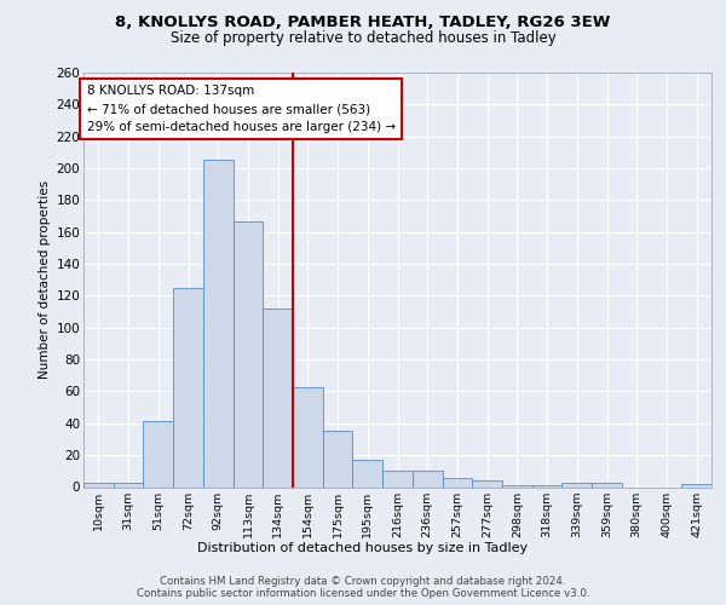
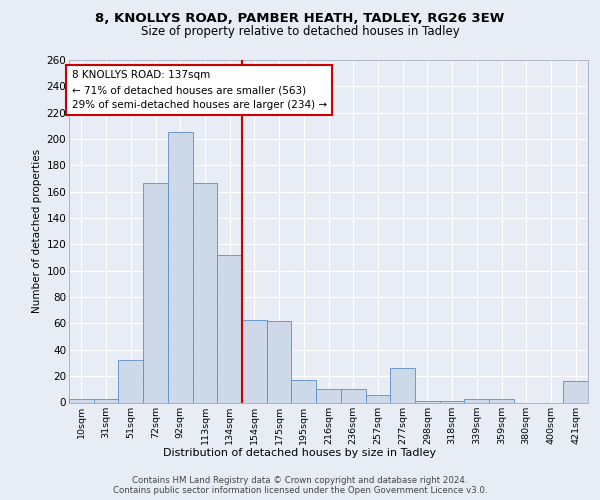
51sqm: 41 -> 32
72sqm: 125 -> 167
175sqm: 35 -> 62
277sqm: 4 -> 26
421sqm: 2 -> 16
